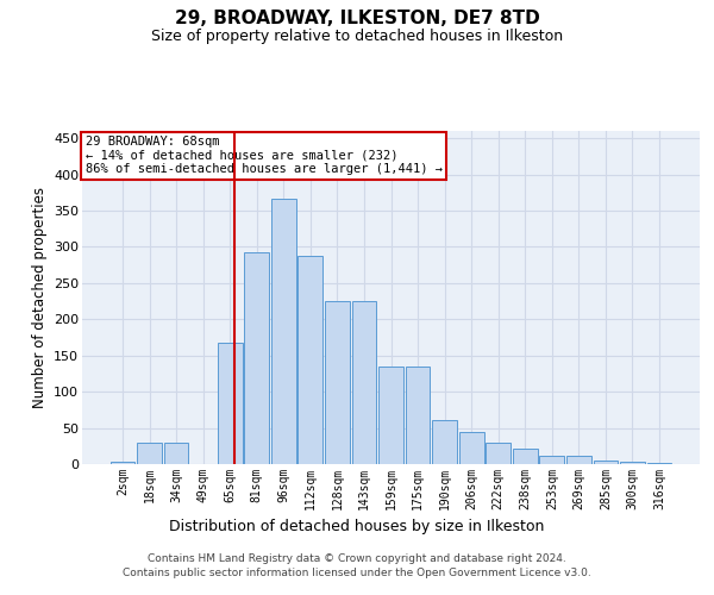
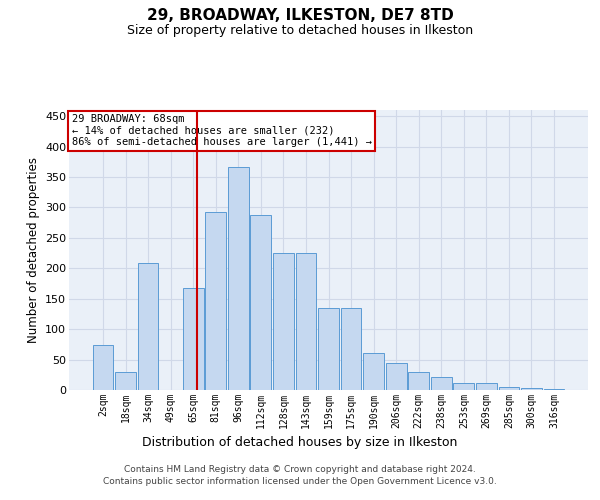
2sqm: 3 -> 74
34sqm: 30 -> 208
